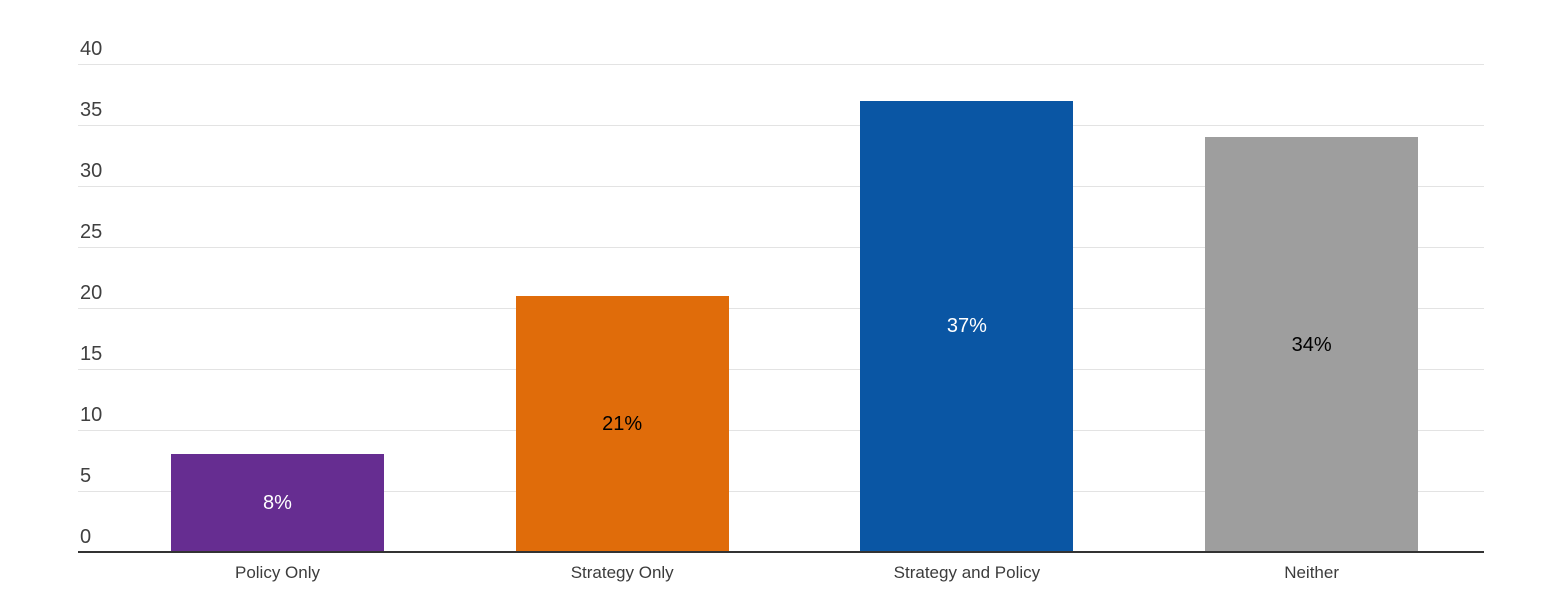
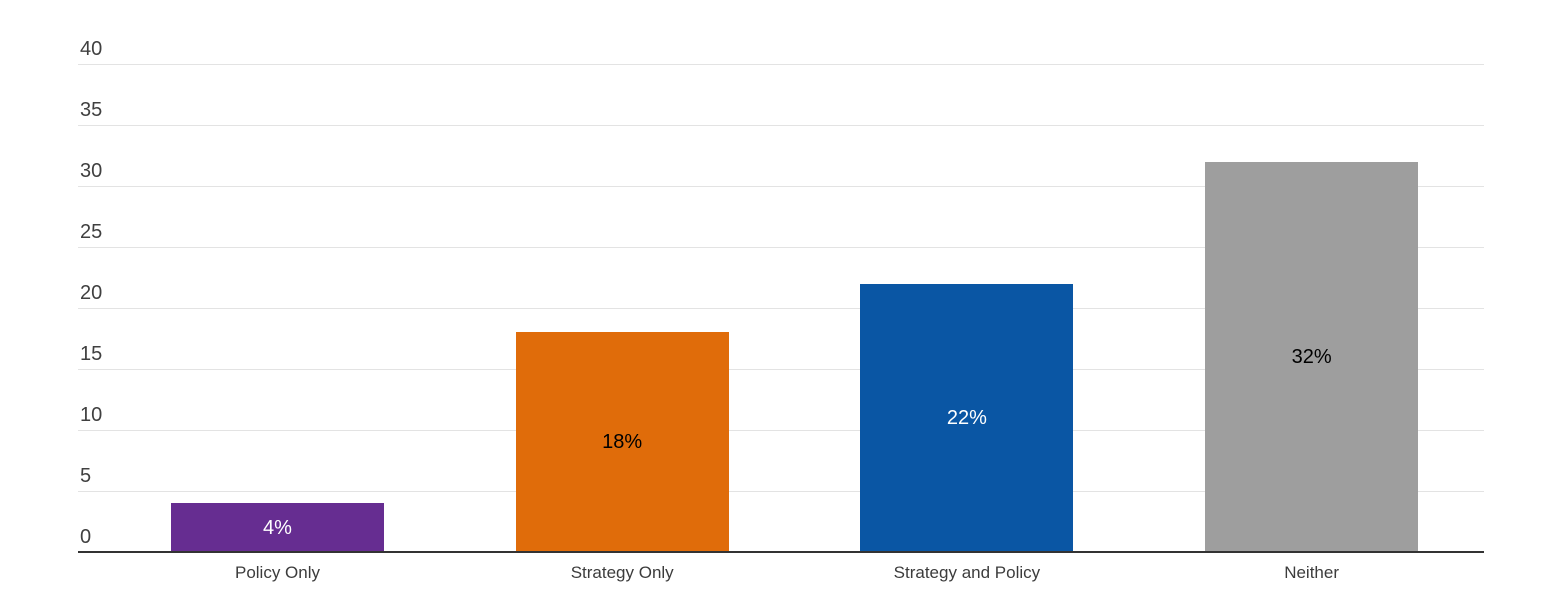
Policy Only: 8% -> 4%
Strategy Only: 21% -> 18%
Strategy and Policy: 37% -> 22%
Neither: 34% -> 32%
